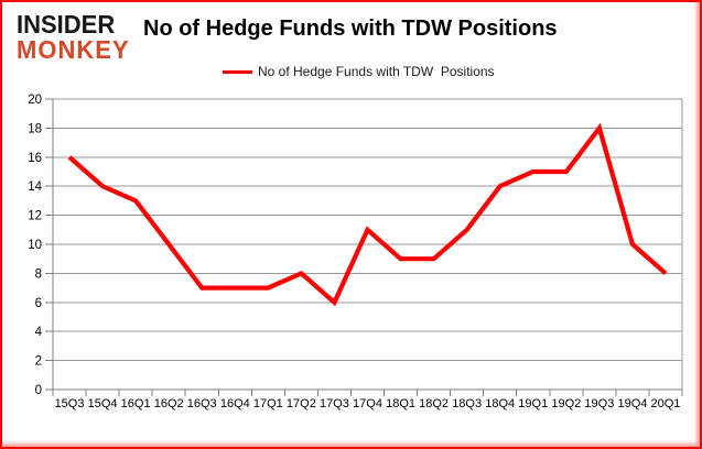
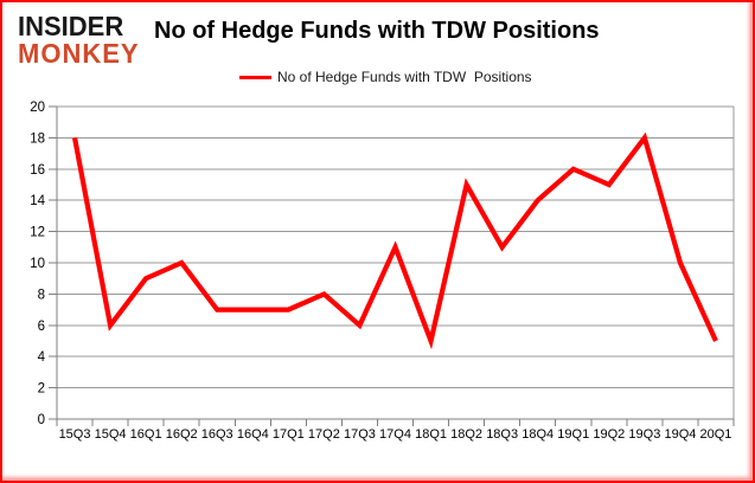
15Q3: 16 -> 18
15Q4: 14 -> 6
16Q1: 13 -> 9
18Q1: 9 -> 5
18Q2: 9 -> 15
19Q1: 15 -> 16
20Q1: 8 -> 5
